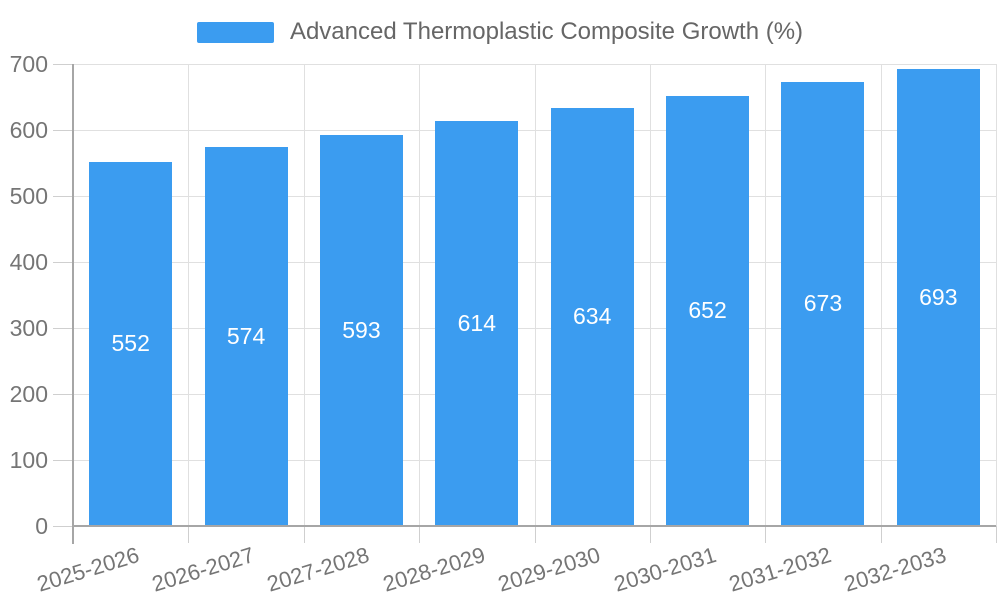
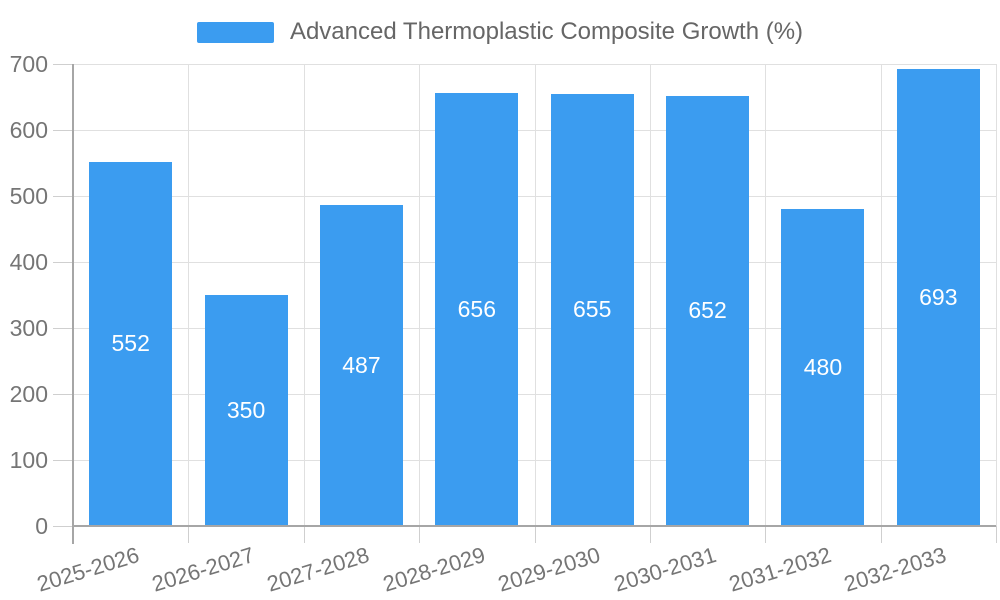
2026-2027: 574 -> 350
2027-2028: 593 -> 487
2028-2029: 614 -> 656
2029-2030: 634 -> 655
2031-2032: 673 -> 480
